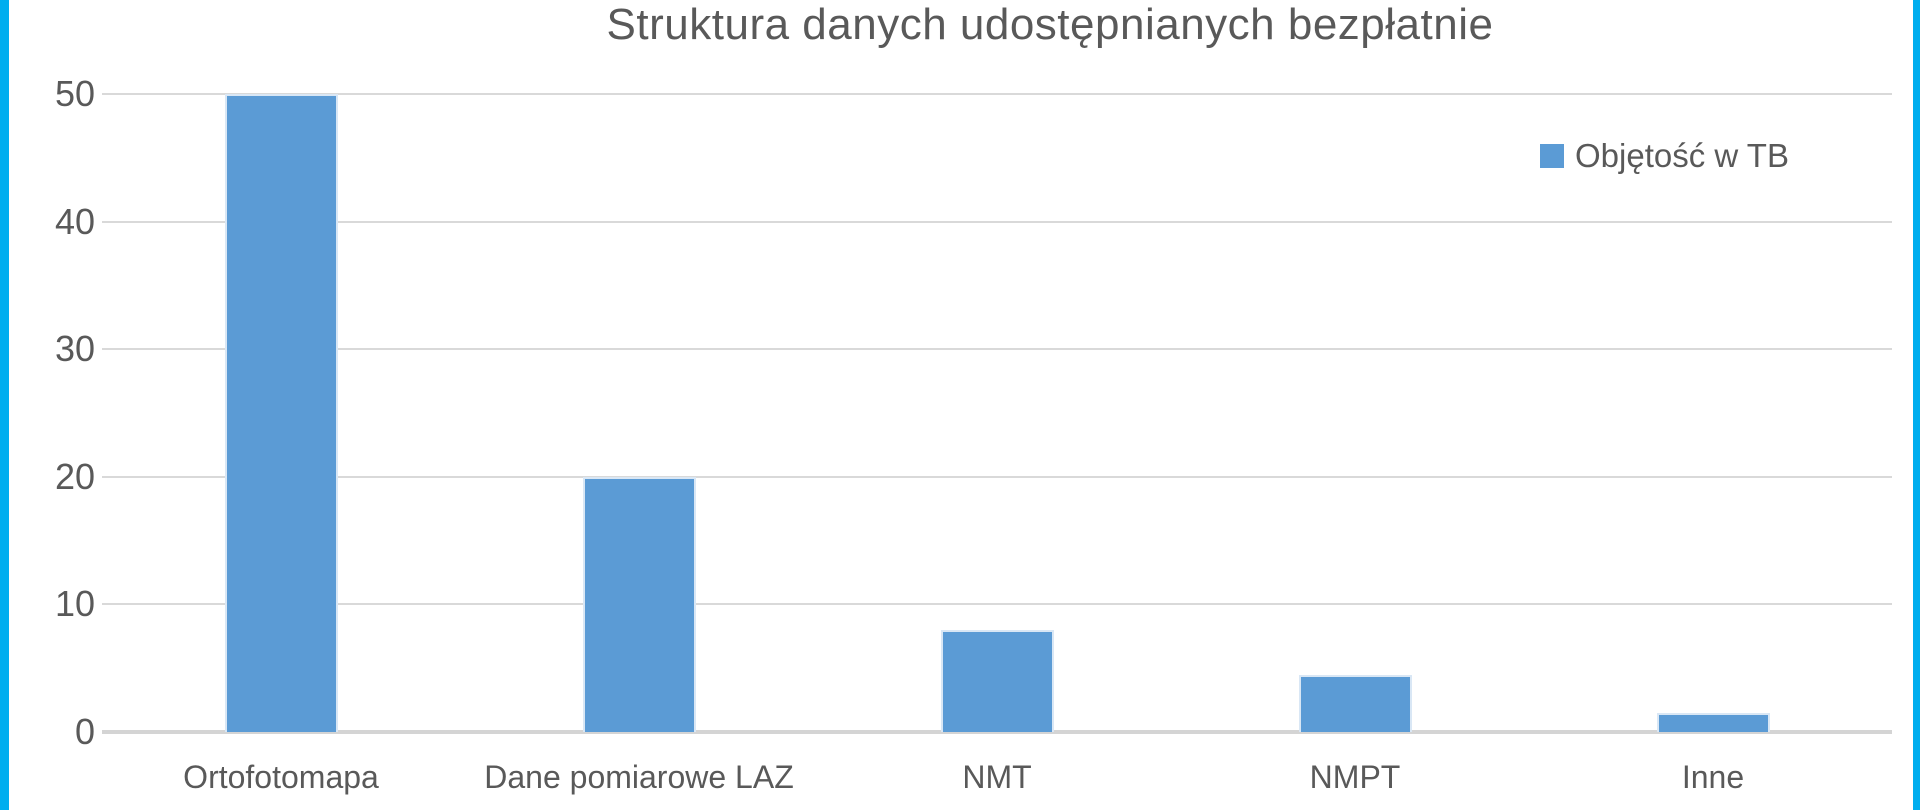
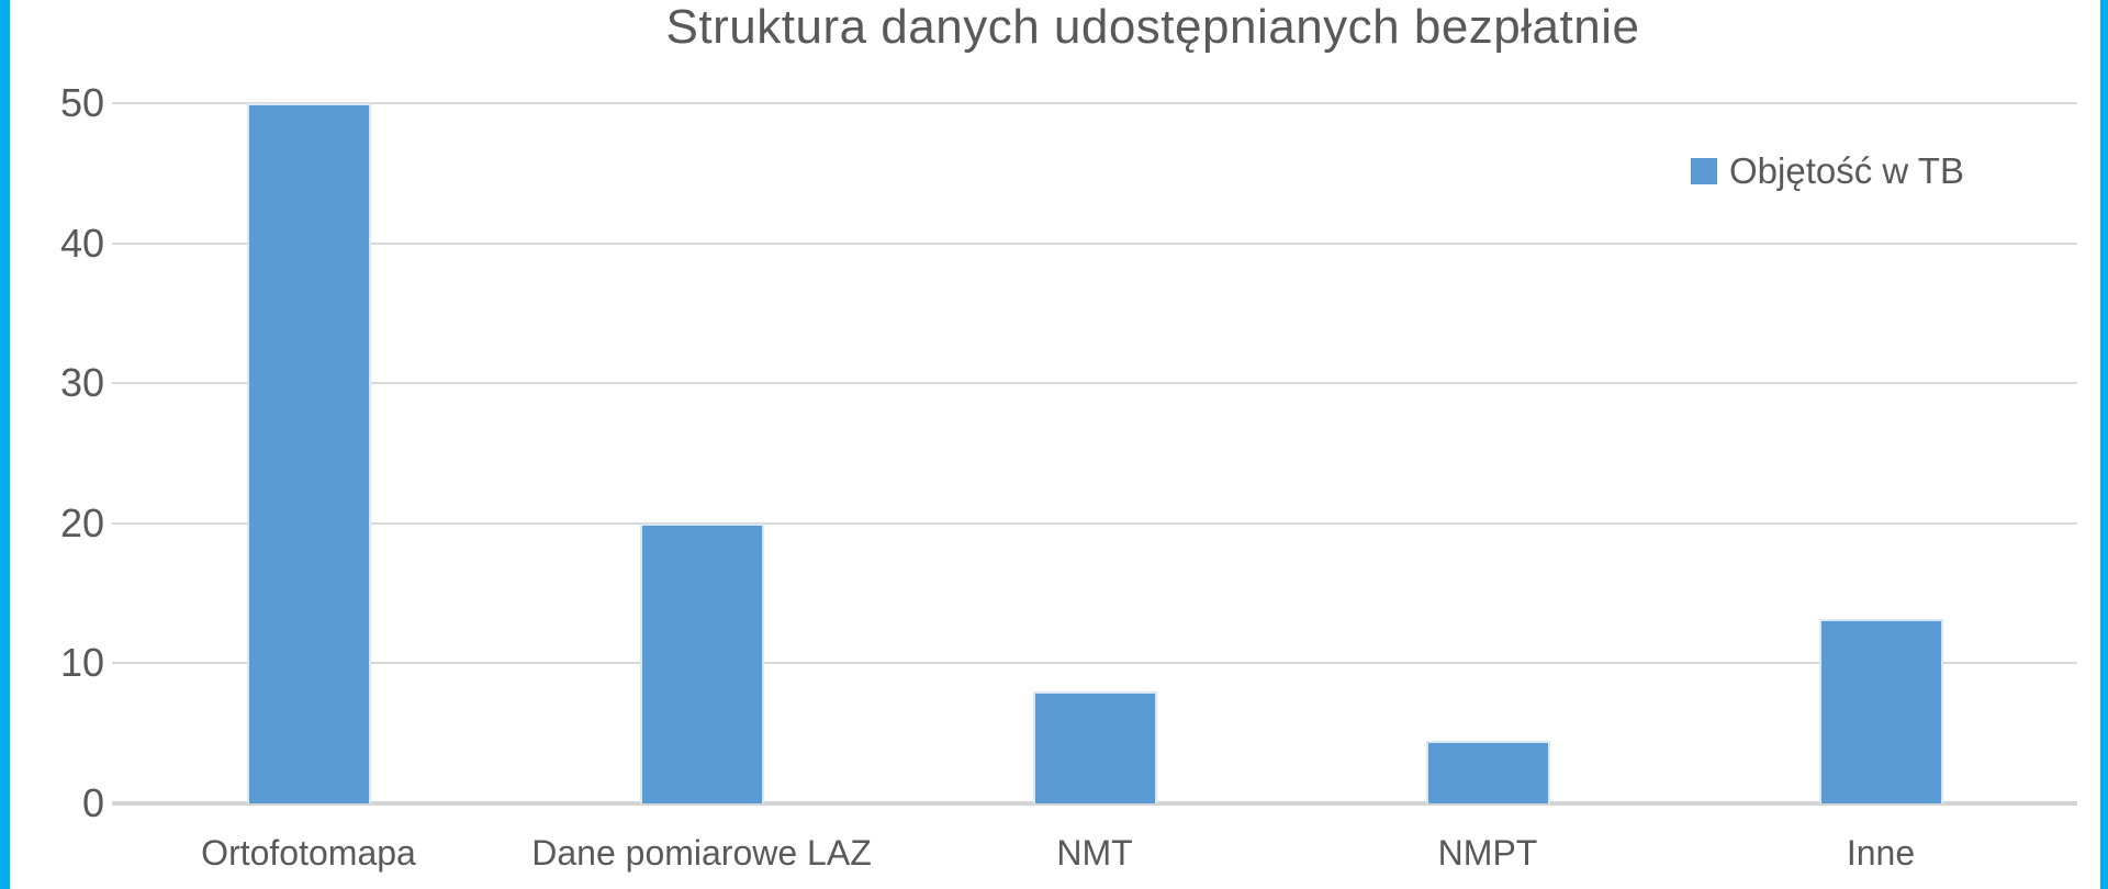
Inne: 1.5 -> 13.2
